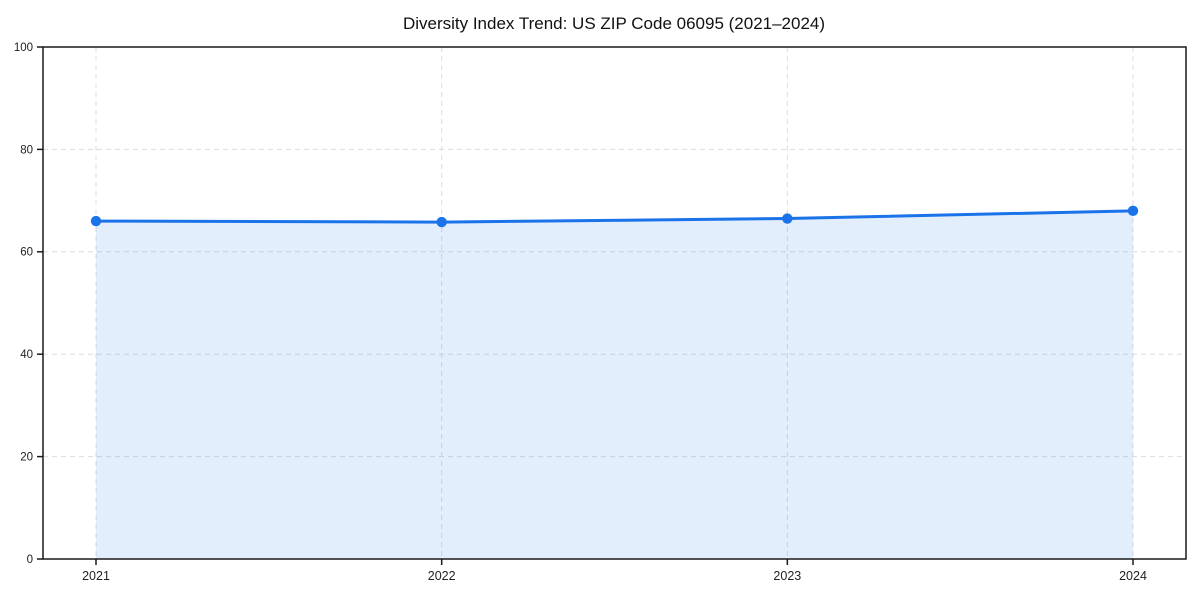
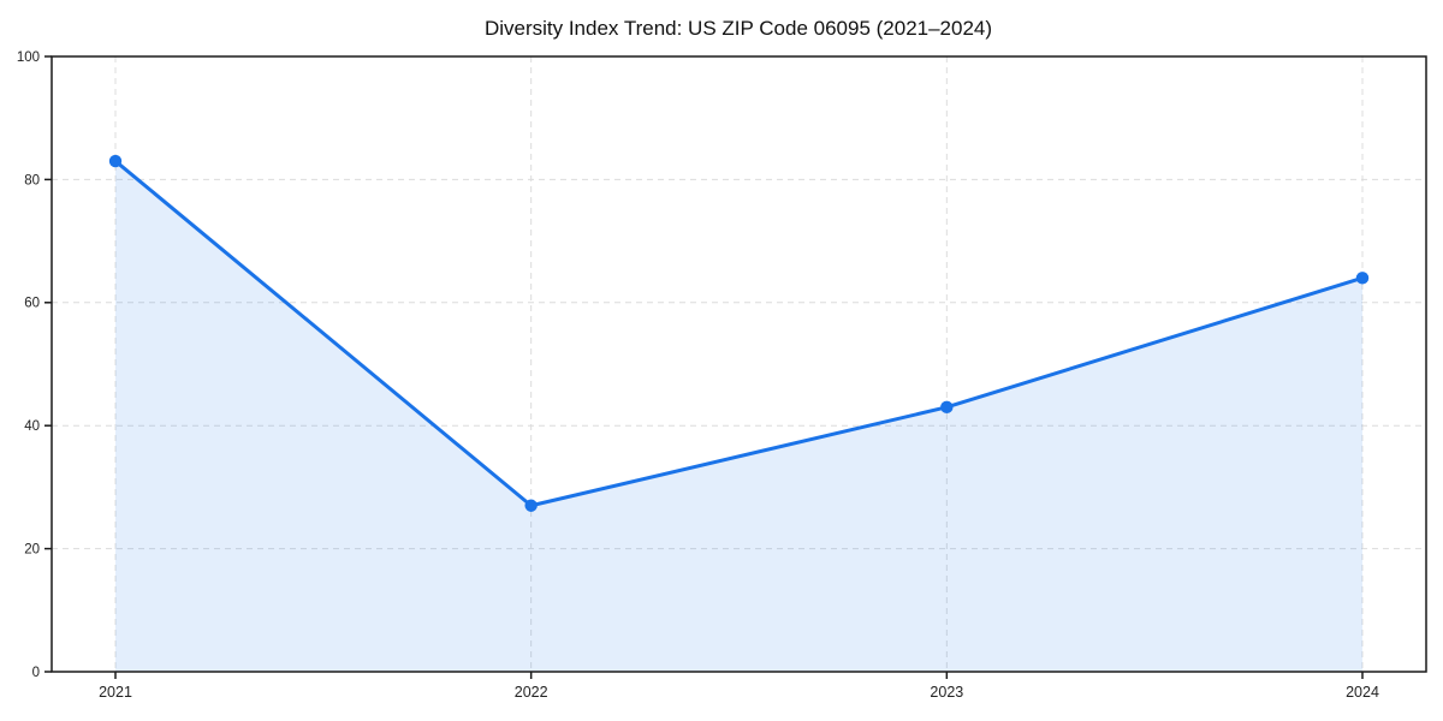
2021: 66 -> 83
2022: 66 -> 27
2023: 66 -> 43
2024: 68 -> 64
